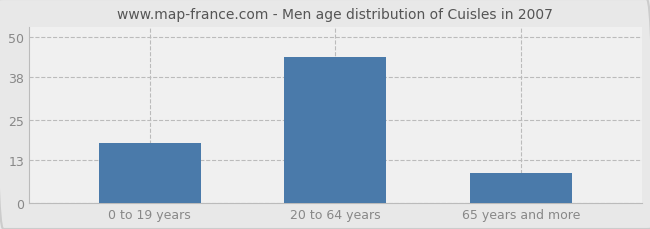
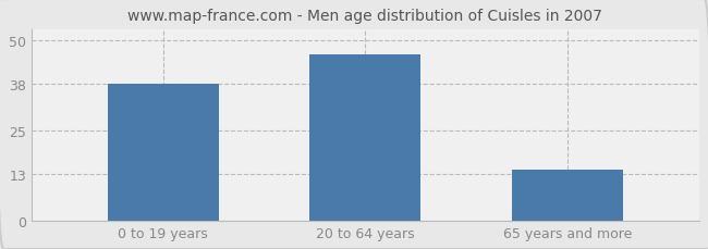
0 to 19 years: 18 -> 38
20 to 64 years: 44 -> 46
65 years and more: 9 -> 14
